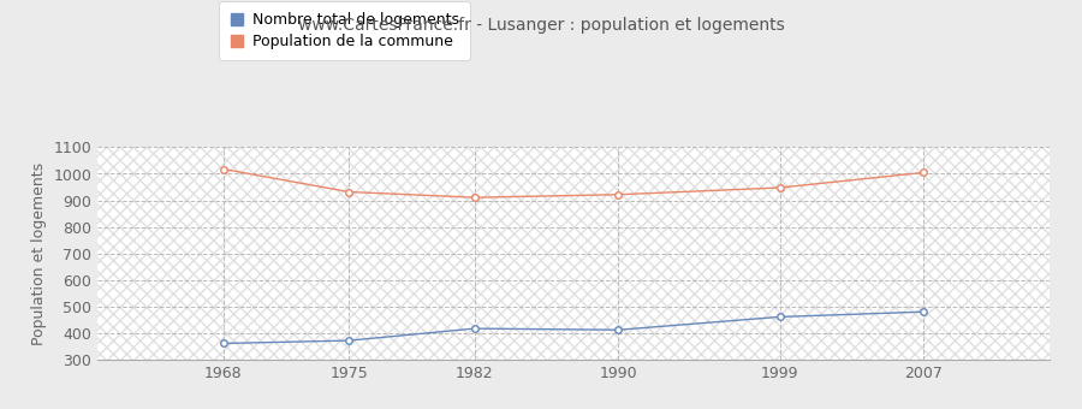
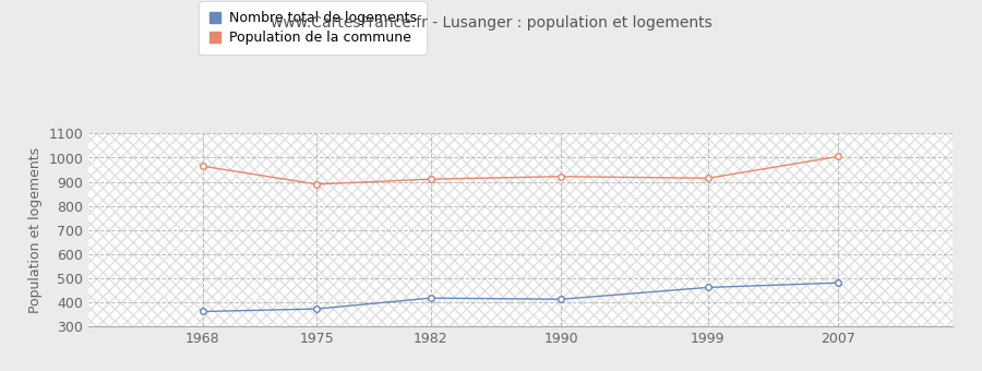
Population de la commune/1968: 1018 -> 965
Population de la commune/1975: 932 -> 890
Population de la commune/1999: 948 -> 915
